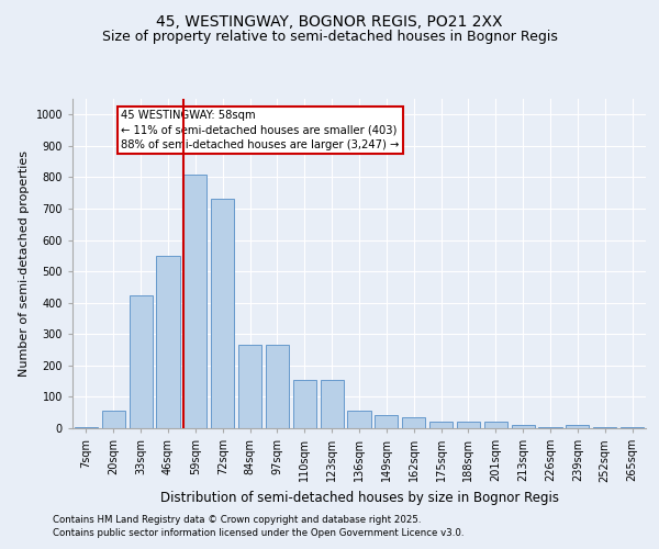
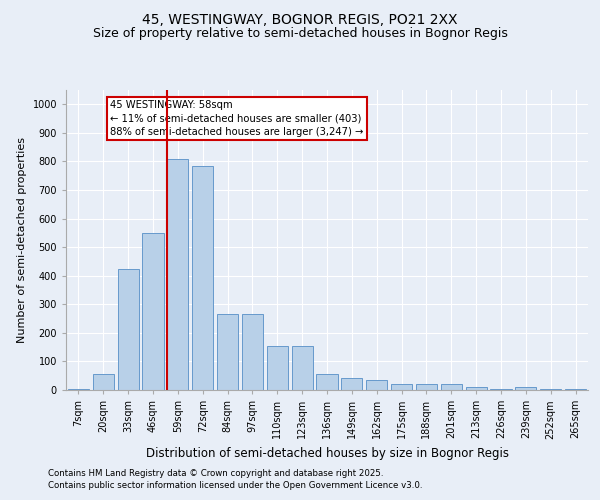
72sqm: 730 -> 785
